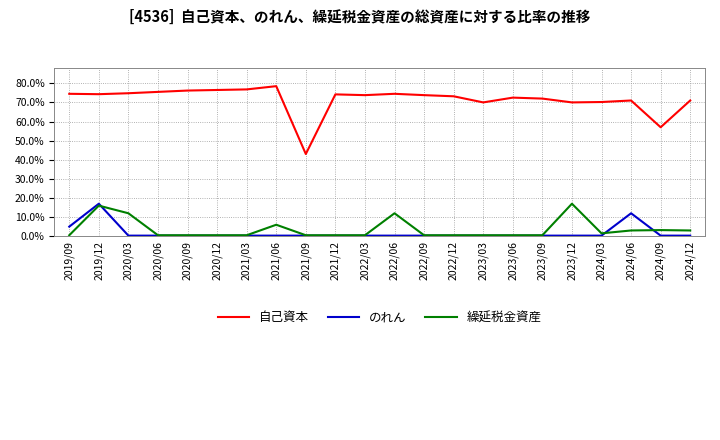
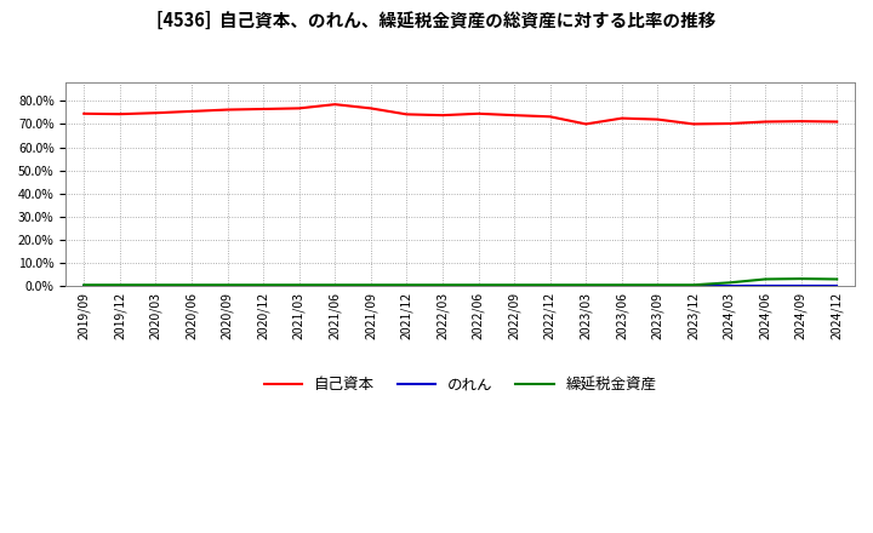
のれん/2019/09: 5% -> 0%
のれん/2019/12: 17% -> 0%
繰延税金資産/2019/12: 16% -> 0%
繰延税金資産/2020/03: 12% -> 0%
繰延税金資産/2021/06: 6% -> 0%
自己資本/2021/09: 43% -> 77%
繰延税金資産/2022/06: 12% -> 0%
繰延税金資産/2023/12: 17% -> 0%
のれん/2024/06: 12% -> 0%
自己資本/2024/09: 57% -> 71%
